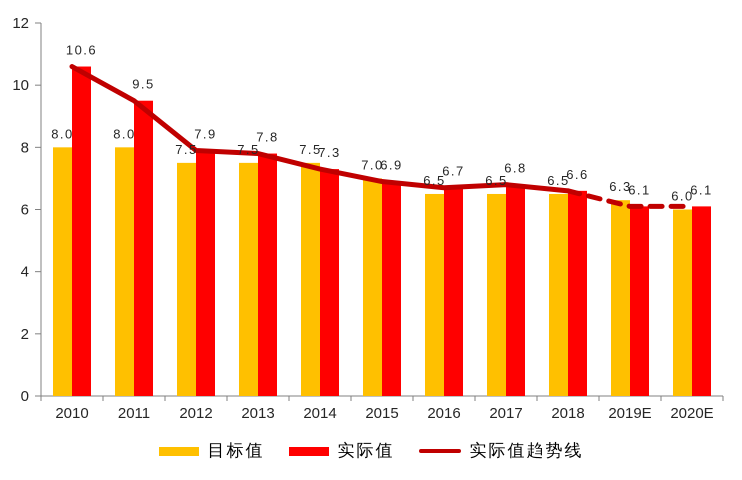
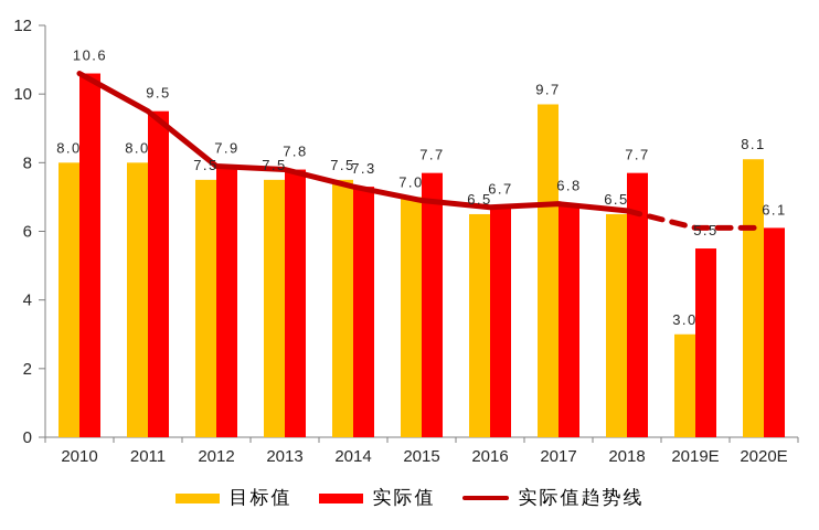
实际值/2015: 6.9 -> 7.7
目标值/2017: 6.5 -> 9.7
实际值/2018: 6.6 -> 7.7
目标值/2019E: 6.3 -> 3.0
实际值/2019E: 6.1 -> 5.5
目标值/2020E: 6.0 -> 8.1
